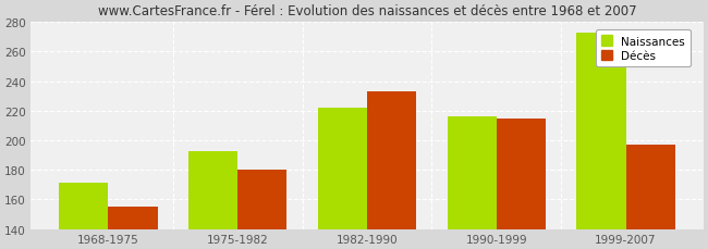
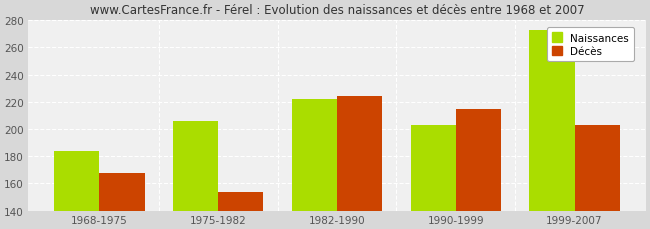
Naissances/1968-1975: 171 -> 184
Décès/1968-1975: 155 -> 168
Naissances/1975-1982: 193 -> 206
Décès/1975-1982: 180 -> 154
Décès/1982-1990: 233 -> 224
Naissances/1990-1999: 216 -> 203
Décès/1999-2007: 197 -> 203
